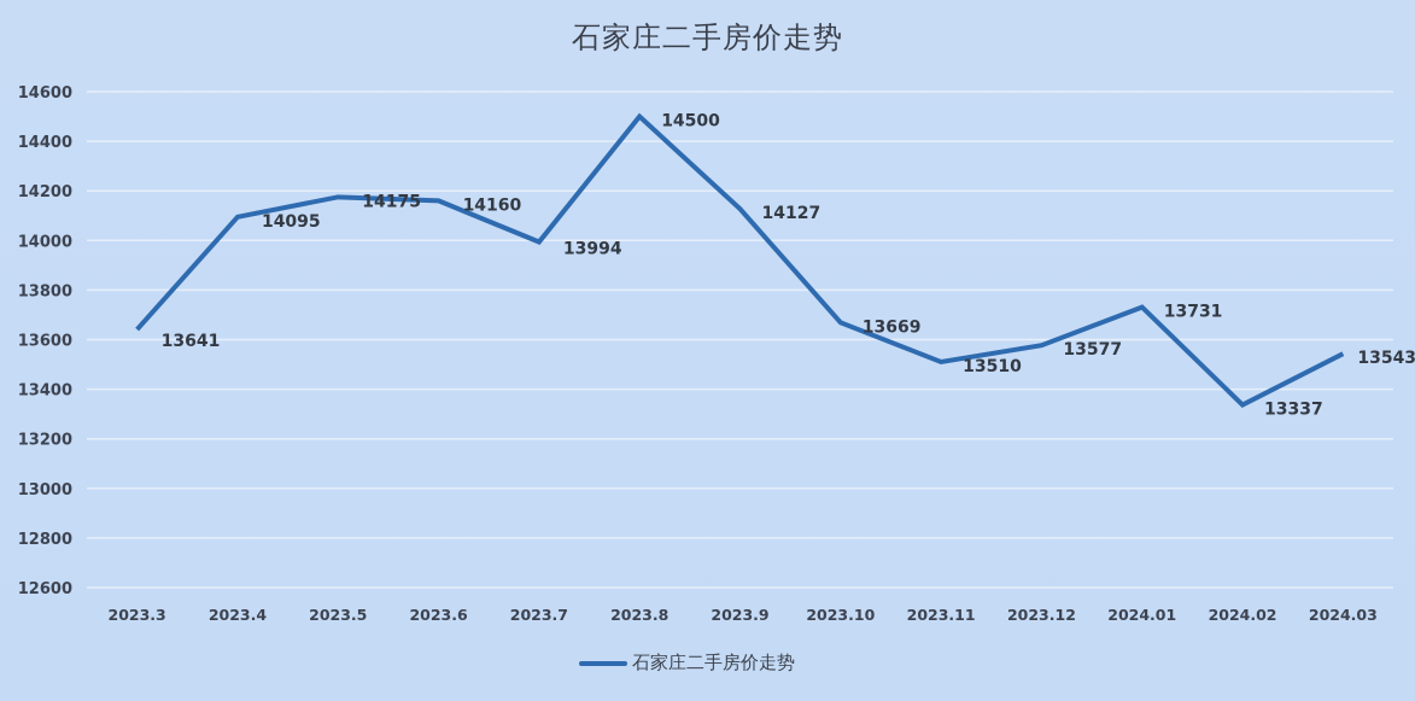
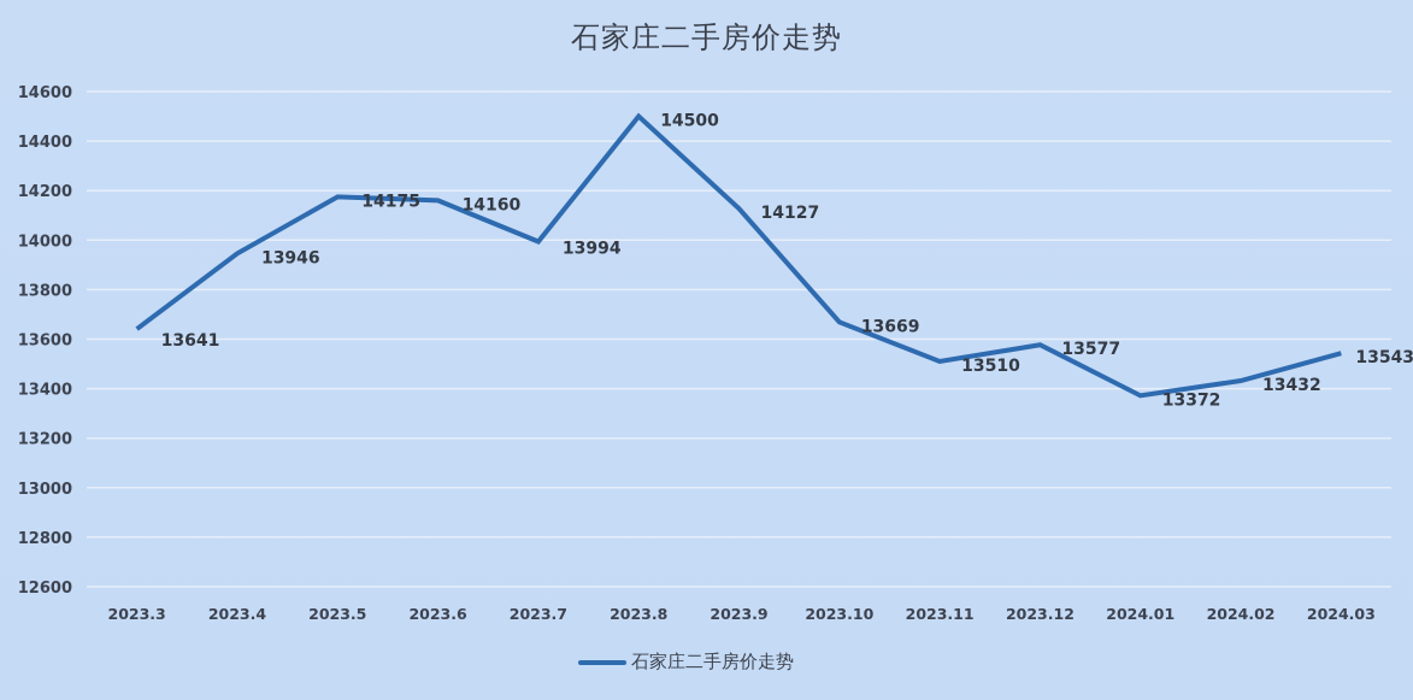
2023.4: 14095 -> 13946
2024.01: 13731 -> 13372
2024.02: 13337 -> 13432
